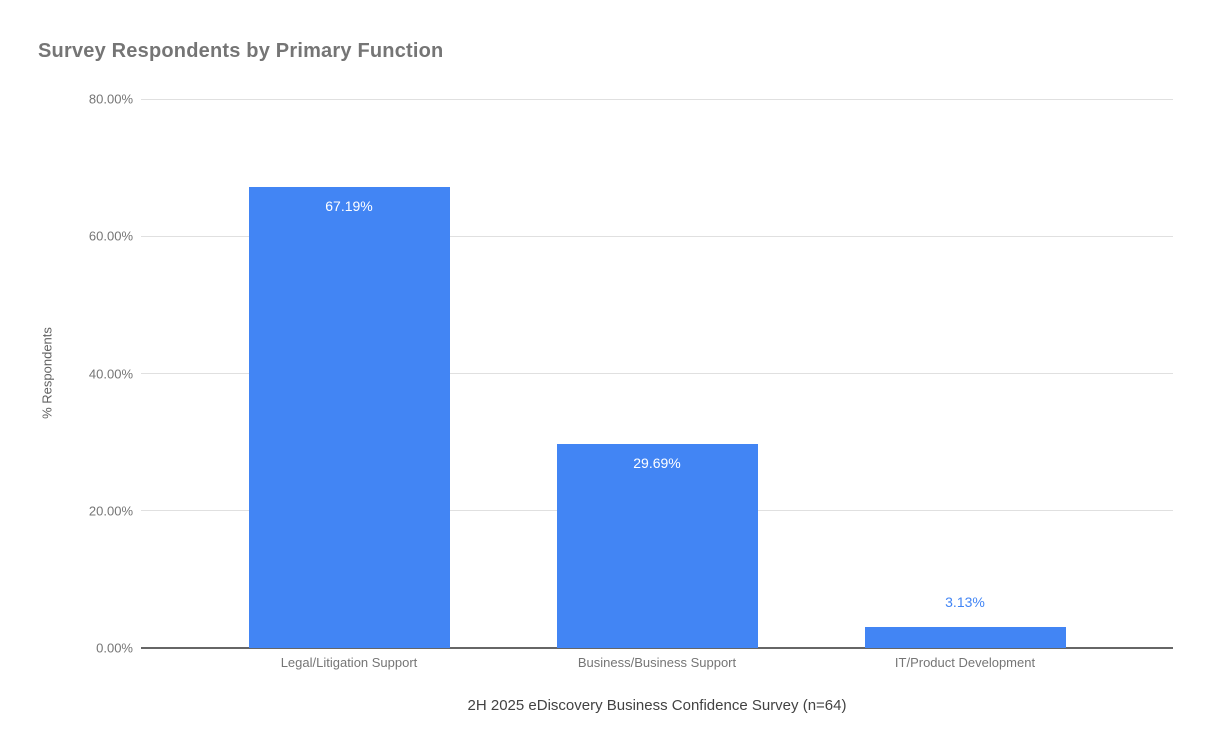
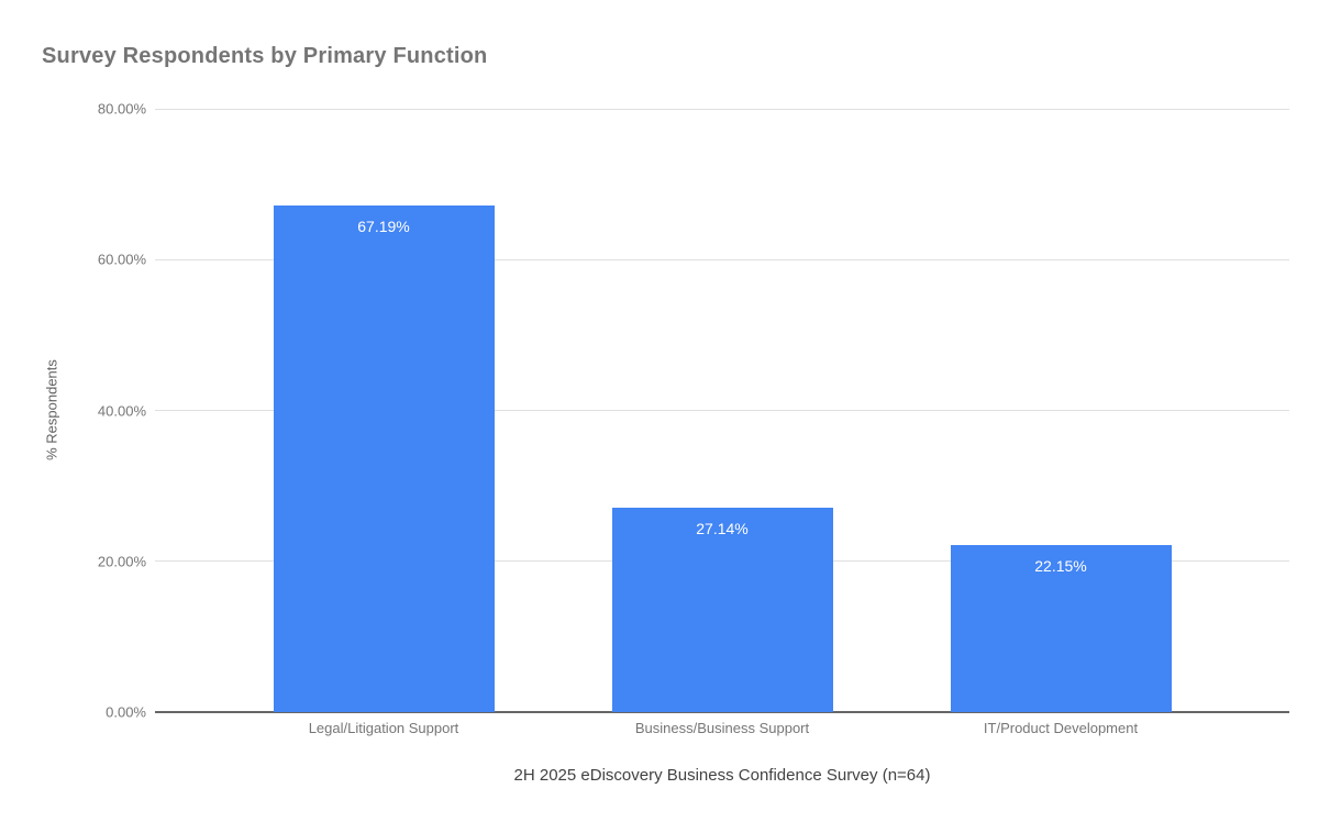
Business/Business Support: 29.69% -> 27.14%
IT/Product Development: 3.13% -> 22.15%
